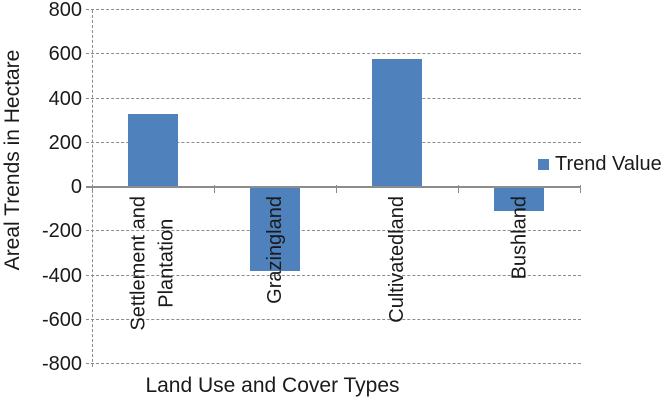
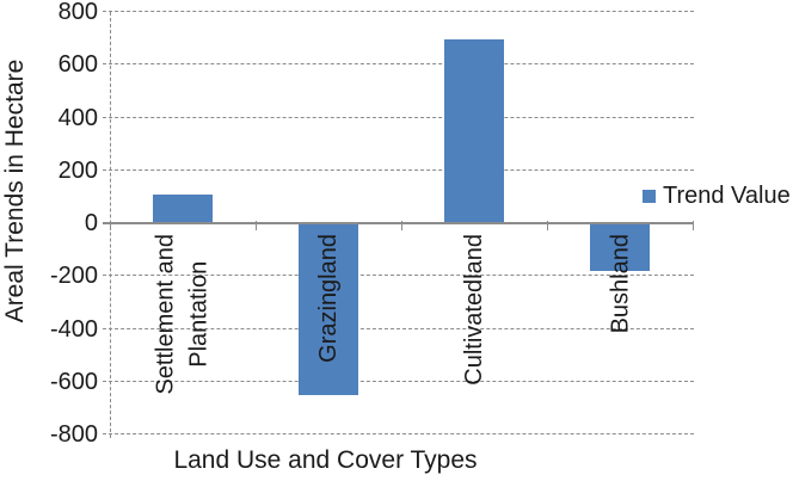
Settlement and Plantation: 330 -> 110
Grazingland: -380 -> -650
Cultivatedland: 580 -> 700
Bushland: -110 -> -180
